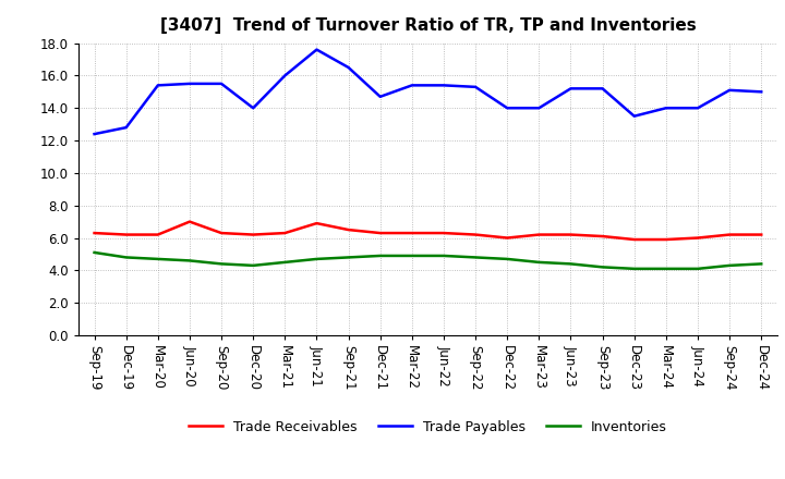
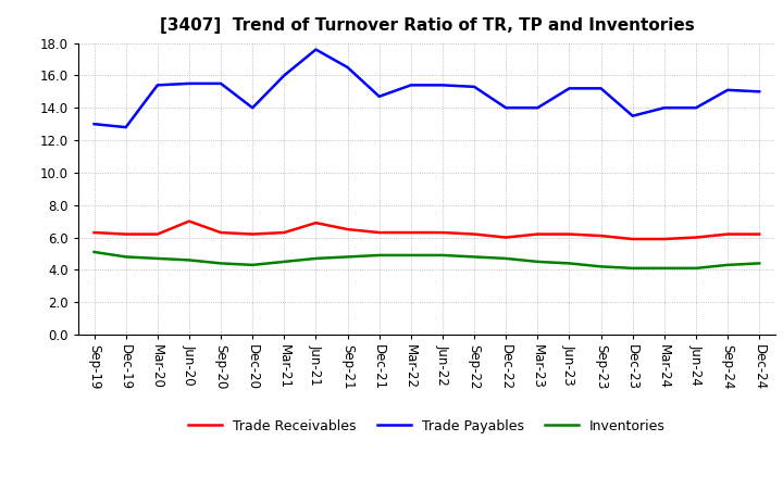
Trade Payables/Sep-19: 12.4 -> 13.0
